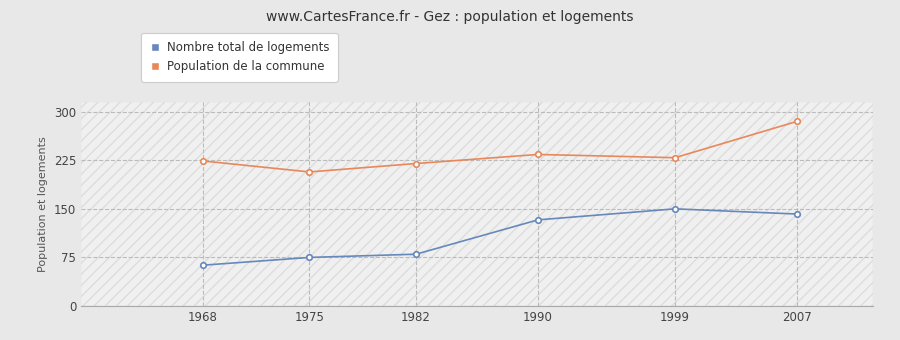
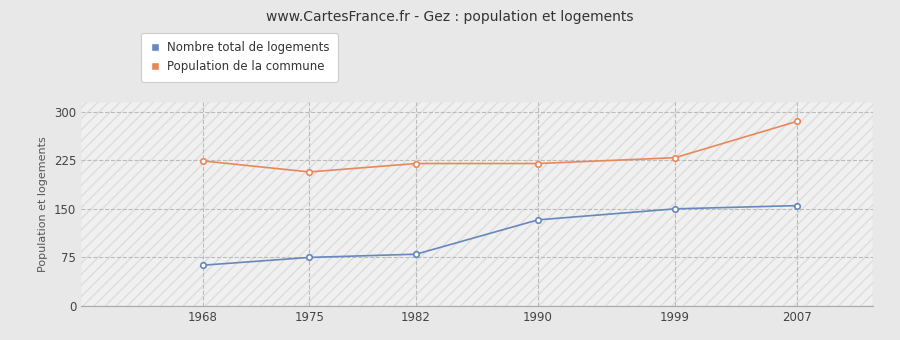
Population de la commune/1990: 234 -> 220
Nombre total de logements/2007: 142 -> 155
